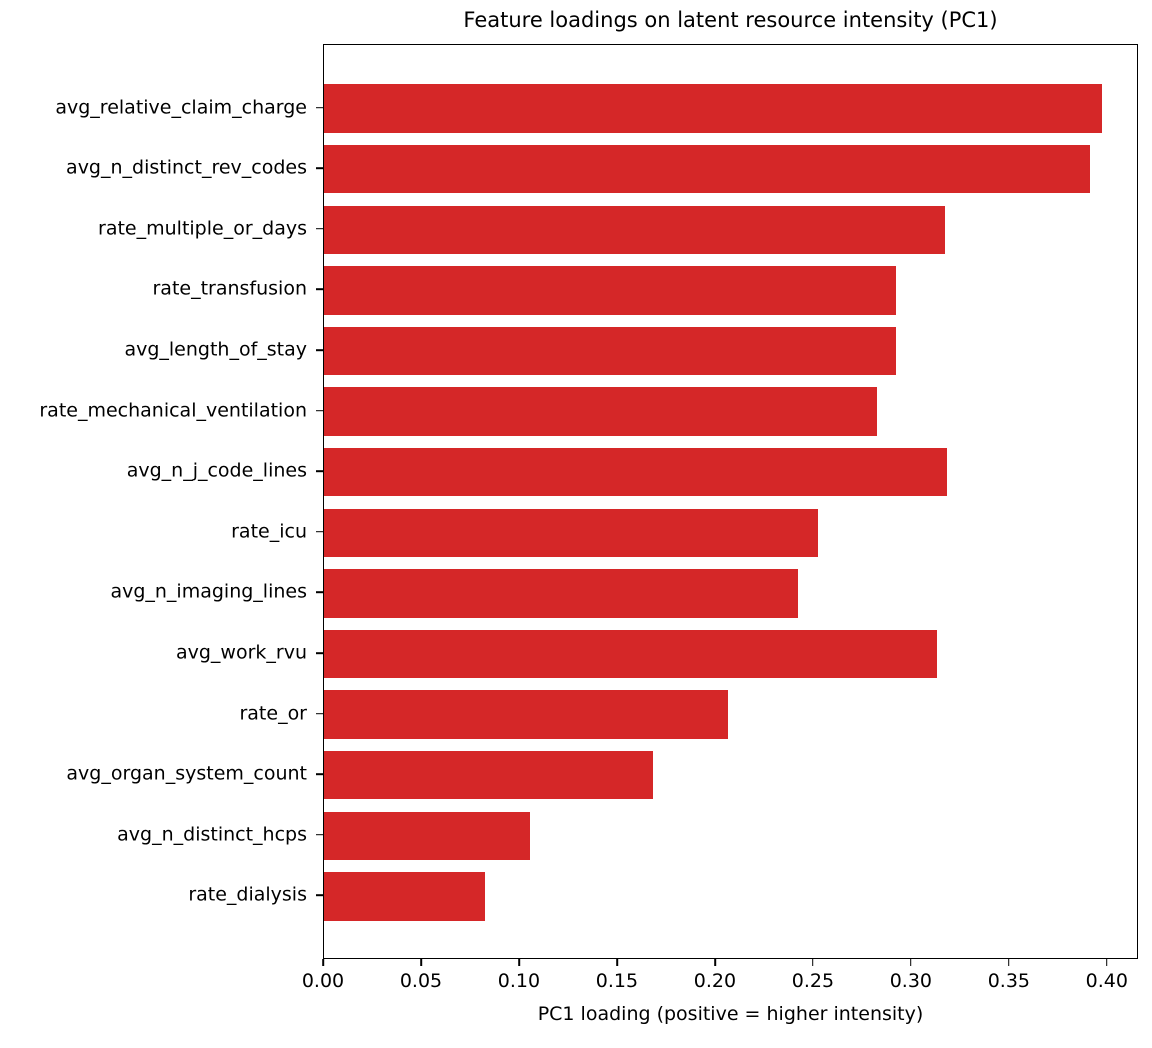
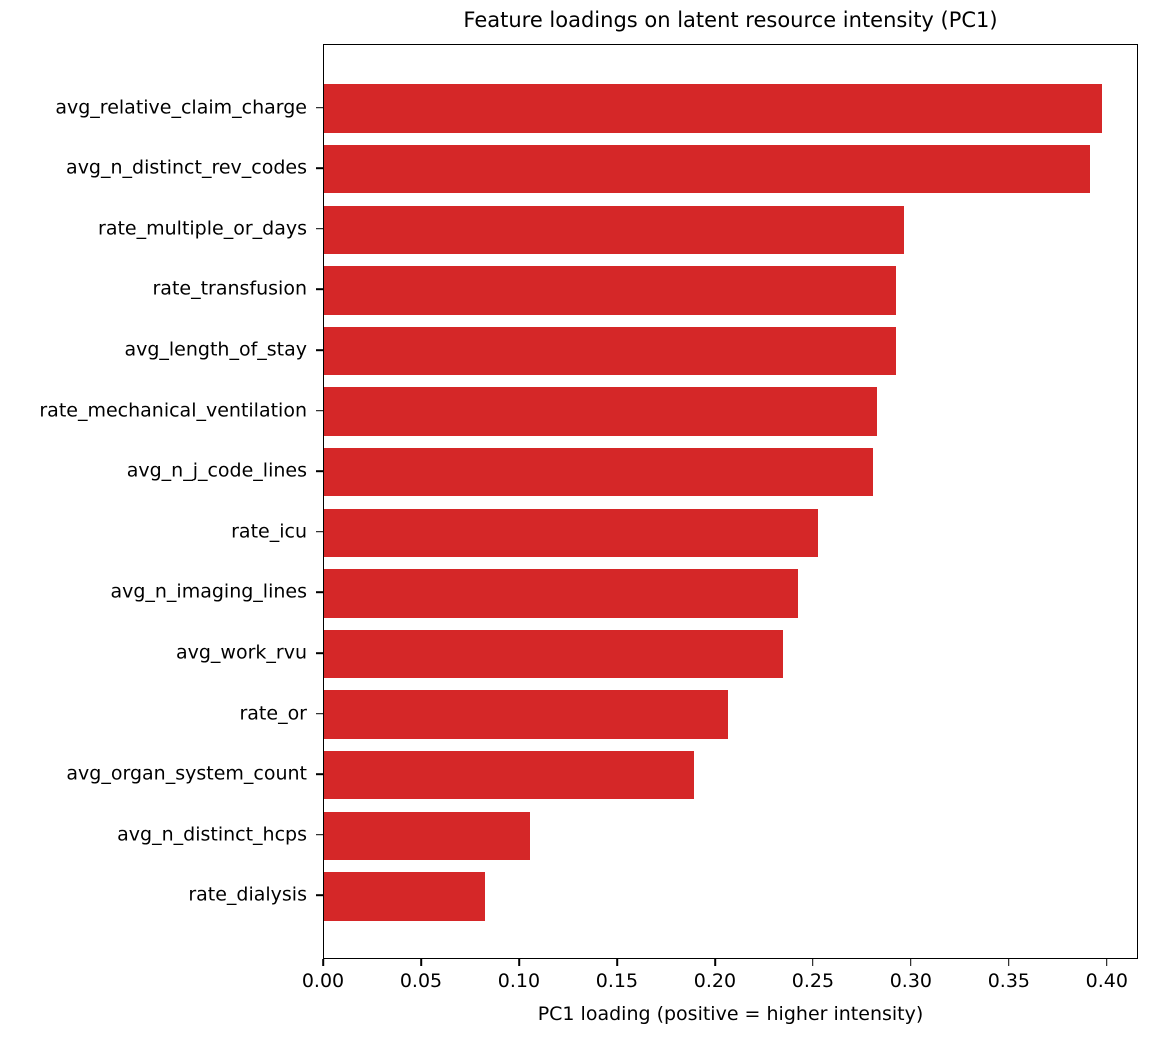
rate_multiple_or_days: 0.317 -> 0.296
avg_n_j_code_lines: 0.318 -> 0.280
avg_work_rvu: 0.313 -> 0.234
avg_organ_system_count: 0.168 -> 0.189
